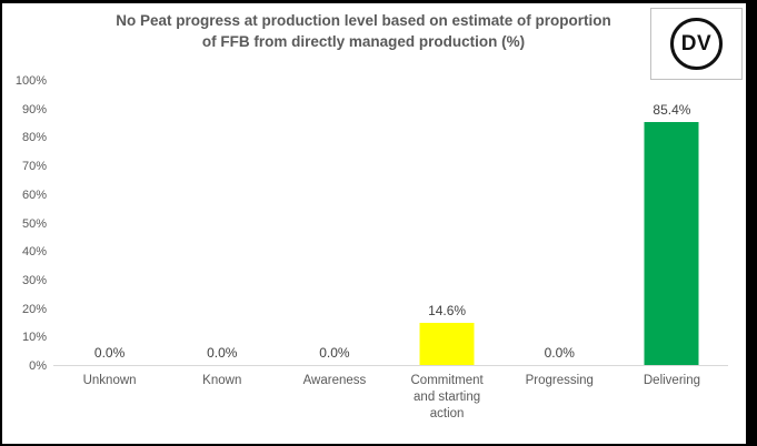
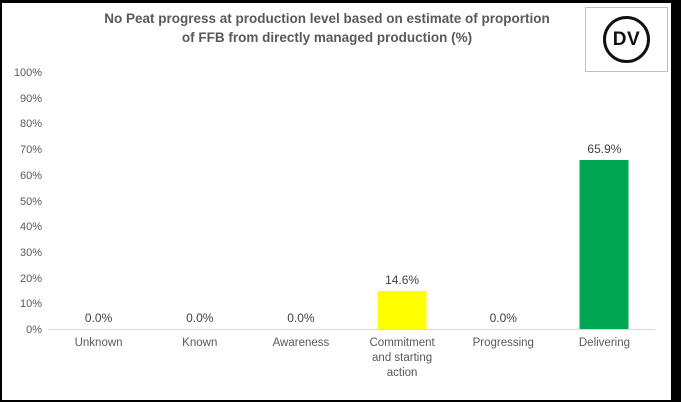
Delivering: 85.4% -> 65.9%
